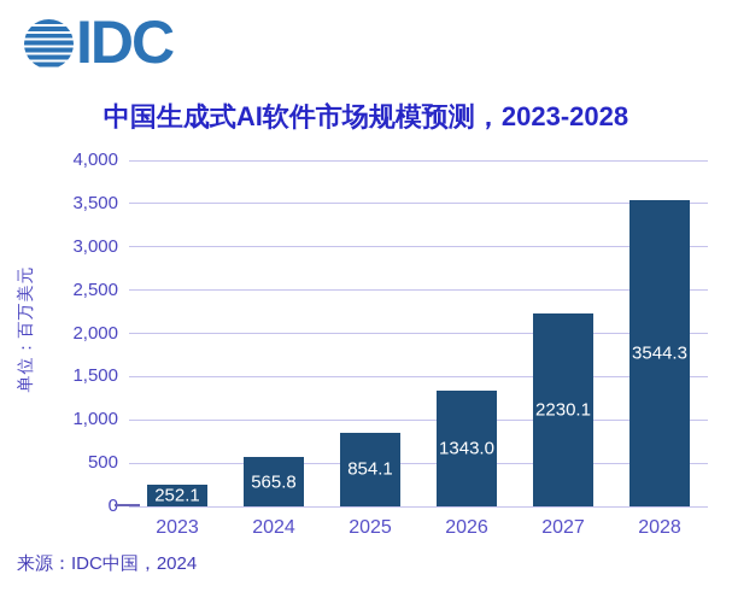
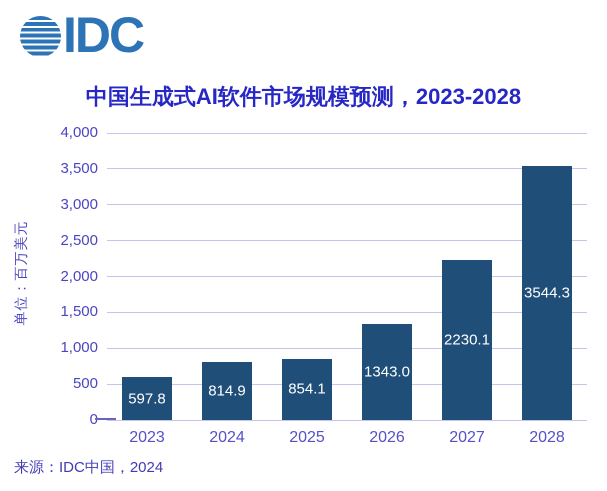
2023: 252.1 -> 597.8
2024: 565.8 -> 814.9
